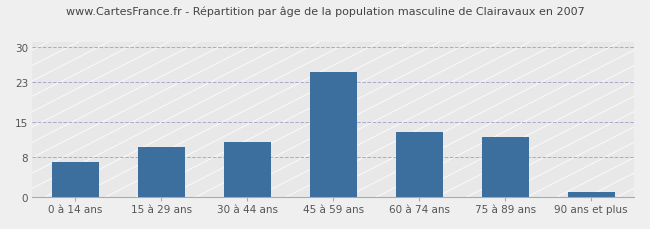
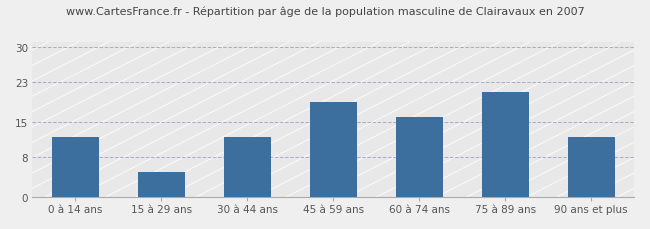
0 à 14 ans: 7 -> 12
15 à 29 ans: 10 -> 5
30 à 44 ans: 11 -> 12
45 à 59 ans: 25 -> 19
60 à 74 ans: 13 -> 16
75 à 89 ans: 12 -> 21
90 ans et plus: 1 -> 12
